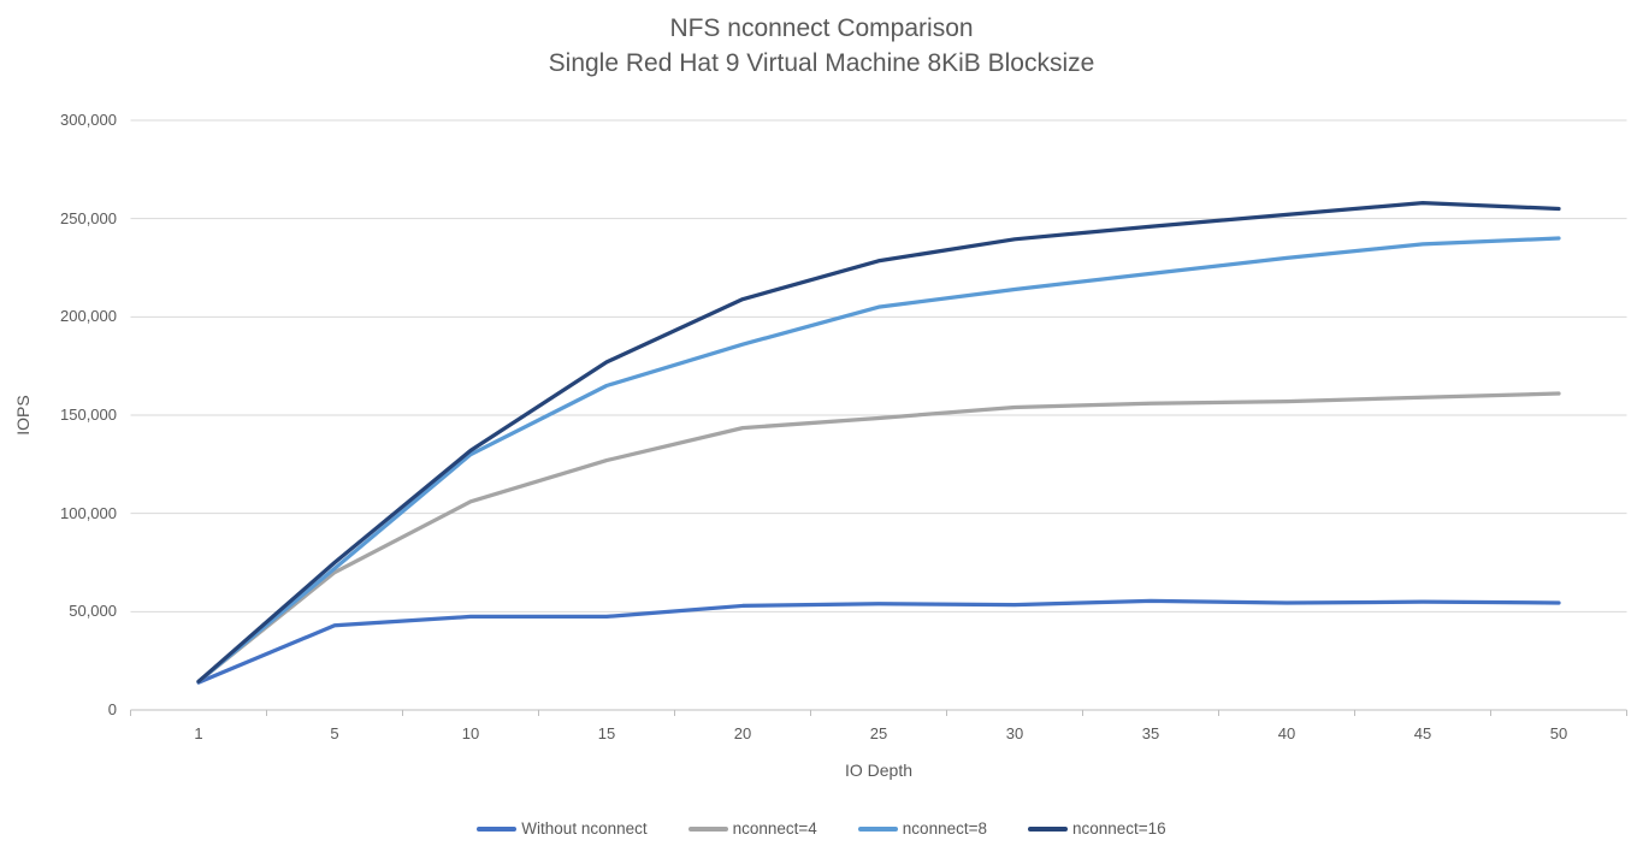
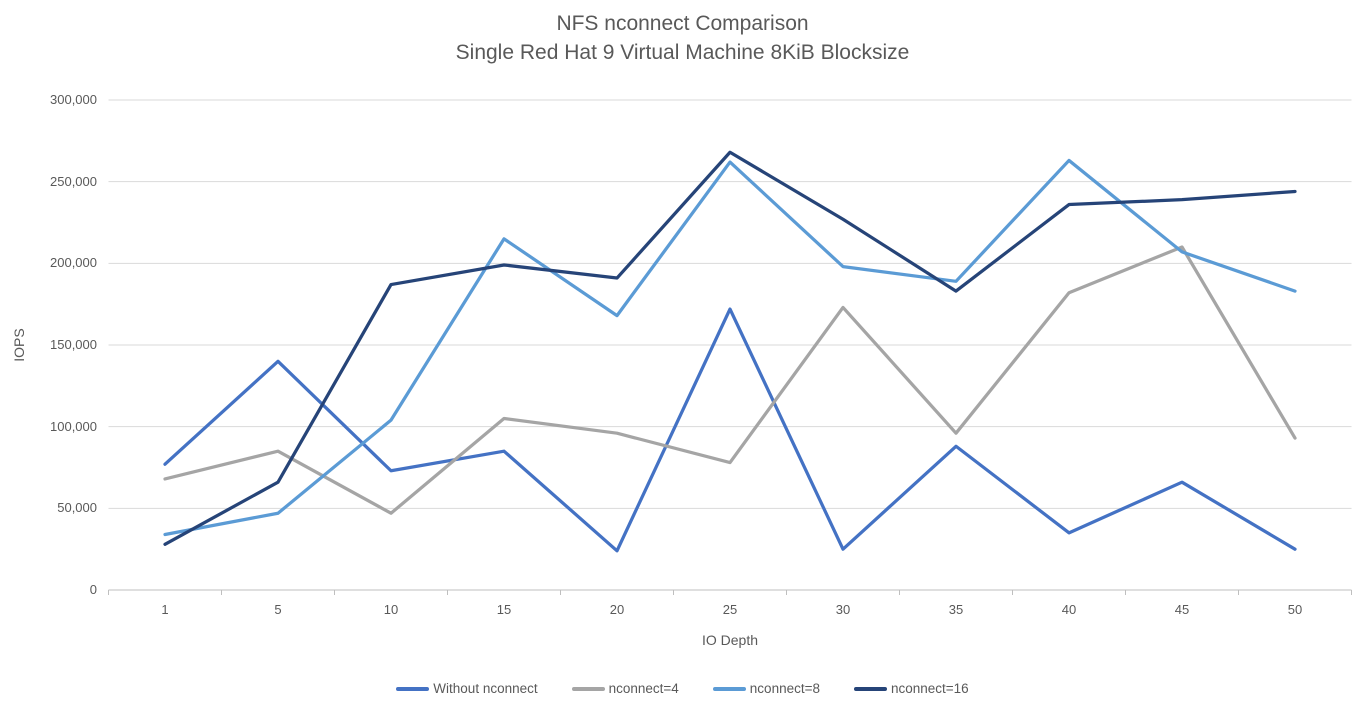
Without nconnect/1: 14000 -> 77000
nconnect=4/1: 14000 -> 68000
nconnect=8/1: 14000 -> 34000
nconnect=16/1: 14000 -> 28000
Without nconnect/5: 43000 -> 140000
nconnect=4/5: 70000 -> 85000
nconnect=8/5: 72000 -> 47000
nconnect=16/5: 75000 -> 66000
Without nconnect/10: 48000 -> 73000
nconnect=4/10: 106000 -> 47000
nconnect=8/10: 130000 -> 104000
nconnect=16/10: 132000 -> 187000
Without nconnect/15: 48000 -> 85000
nconnect=4/15: 127000 -> 105000
nconnect=8/15: 165000 -> 215000
nconnect=16/15: 177000 -> 199000
Without nconnect/20: 53000 -> 24000
nconnect=4/20: 144000 -> 96000
nconnect=8/20: 186000 -> 168000
nconnect=16/20: 209000 -> 191000
Without nconnect/25: 54000 -> 172000
nconnect=4/25: 148000 -> 78000
nconnect=8/25: 205000 -> 262000
nconnect=16/25: 228000 -> 268000
Without nconnect/30: 54000 -> 25000
nconnect=4/30: 154000 -> 173000
nconnect=8/30: 214000 -> 198000
nconnect=16/30: 240000 -> 227000
Without nconnect/35: 56000 -> 88000
nconnect=4/35: 156000 -> 96000
nconnect=8/35: 222000 -> 189000
nconnect=16/35: 246000 -> 183000
Without nconnect/40: 54000 -> 35000
nconnect=4/40: 157000 -> 182000
nconnect=8/40: 230000 -> 263000
nconnect=16/40: 252000 -> 236000
Without nconnect/45: 55000 -> 66000
nconnect=4/45: 159000 -> 210000
nconnect=8/45: 237000 -> 207000
nconnect=16/45: 258000 -> 239000
Without nconnect/50: 54000 -> 25000
nconnect=4/50: 161000 -> 93000
nconnect=8/50: 240000 -> 183000
nconnect=16/50: 255000 -> 244000
